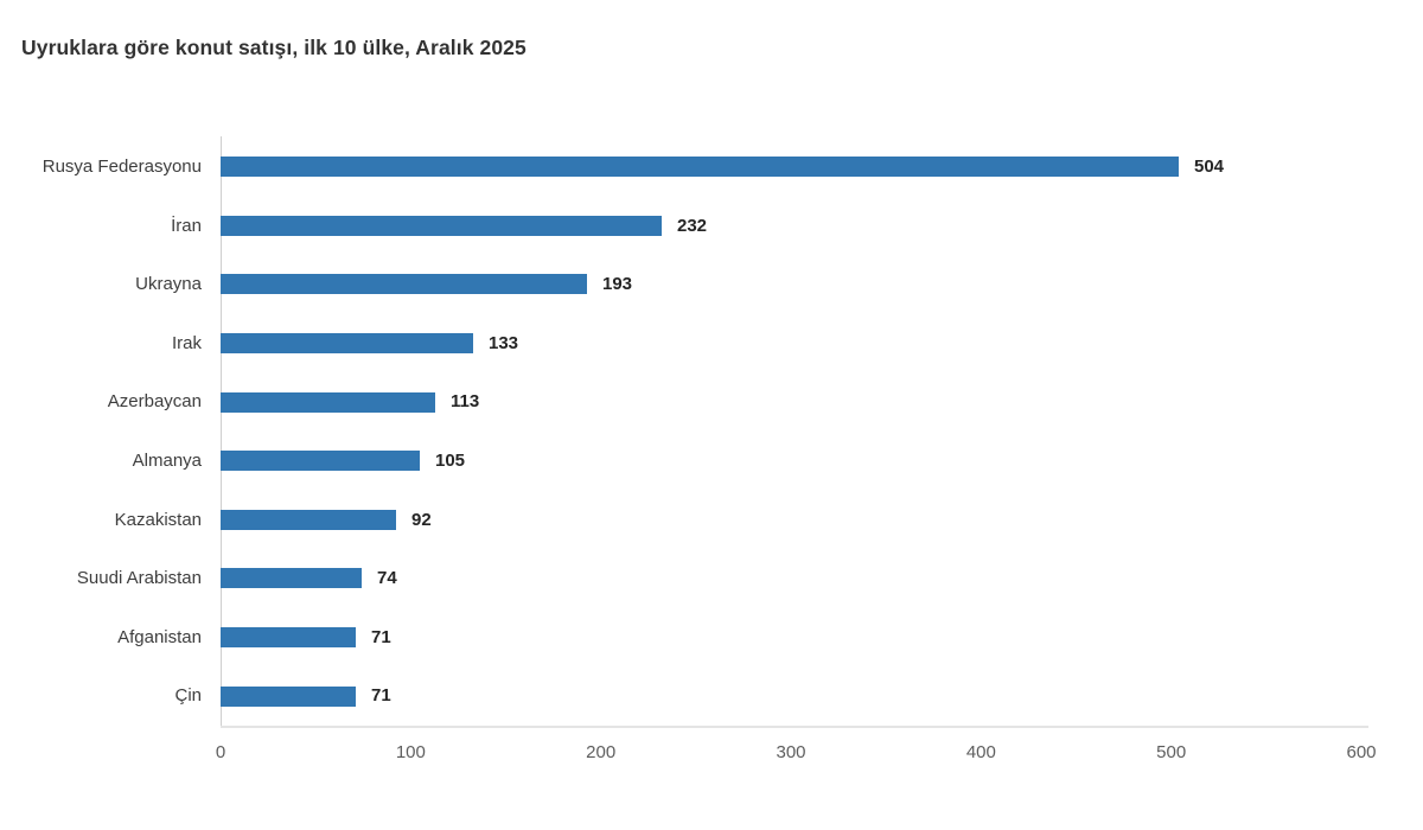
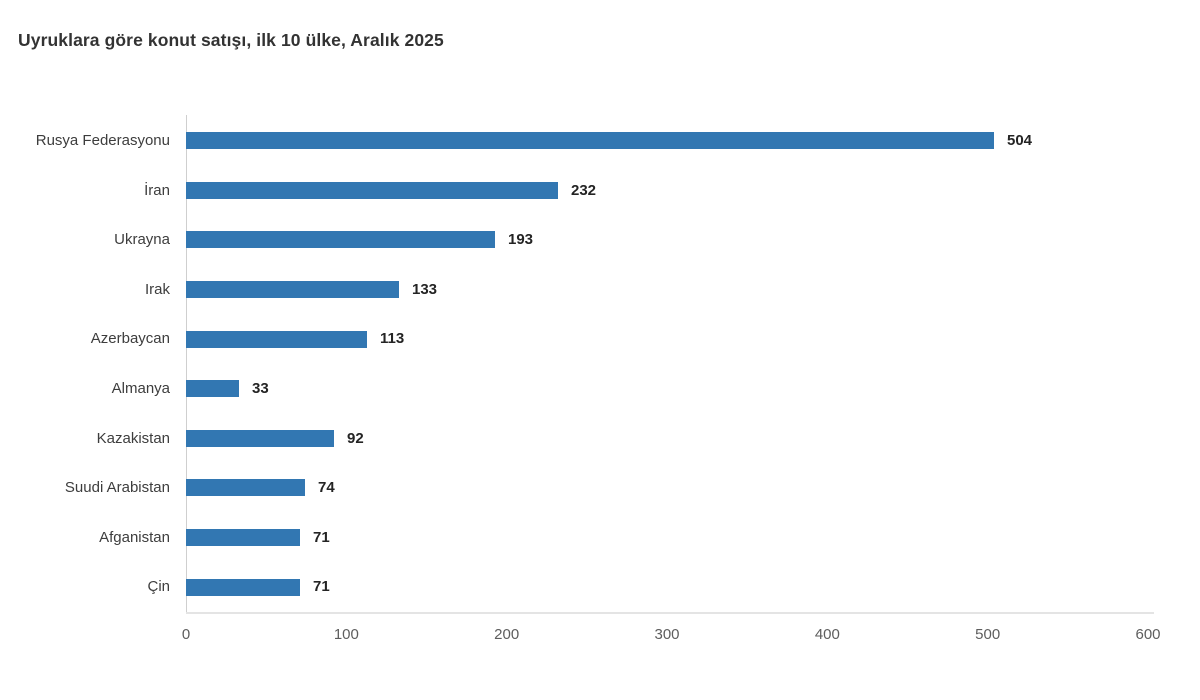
Almanya: 105 -> 33
